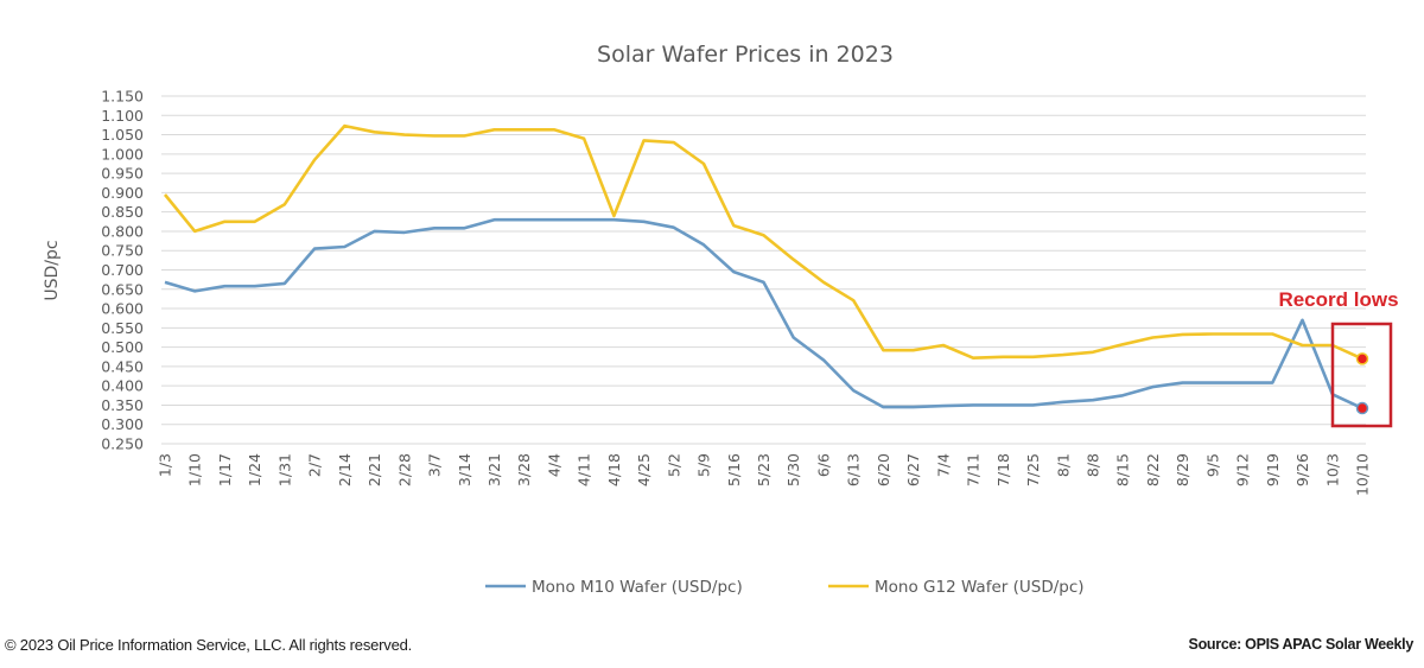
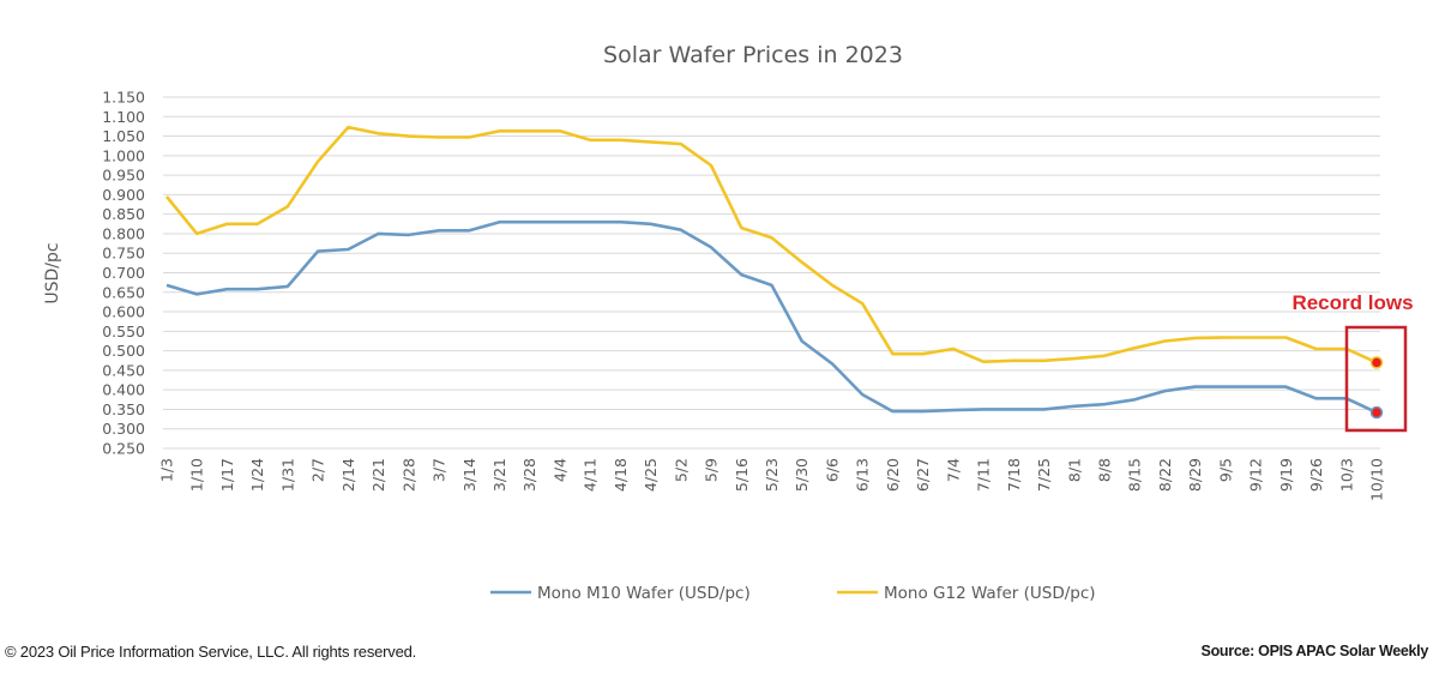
Mono G12 Wafer (USD/pc)/4/18: 0.84 -> 1.04
Mono M10 Wafer (USD/pc)/9/26: 0.57 -> 0.38
